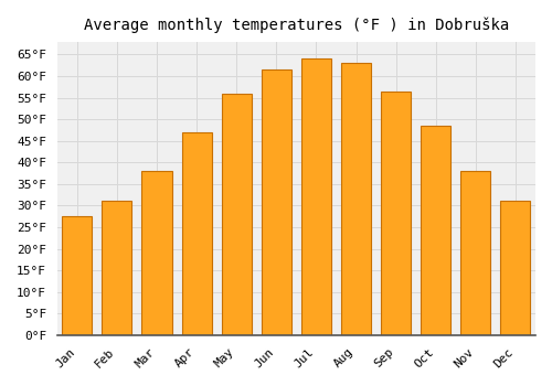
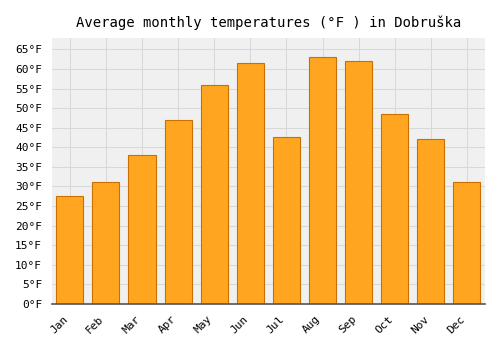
Jul: 64.0°F -> 42.5°F
Sep: 56.5°F -> 62.0°F
Nov: 38.0°F -> 42.0°F
